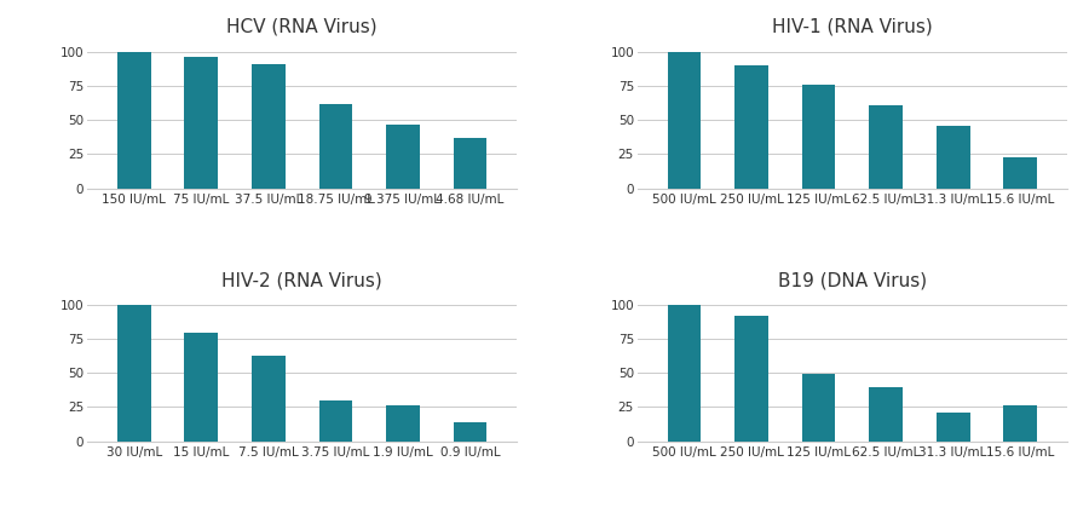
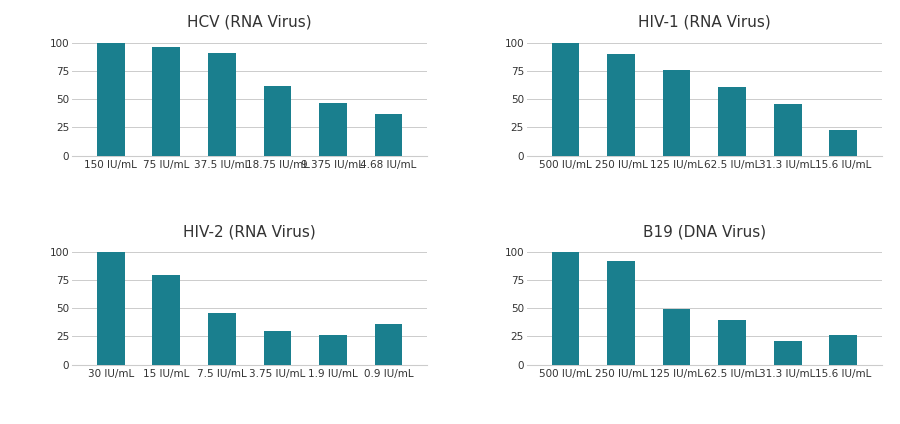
HIV-2 (RNA Virus)/7.5 IU/mL: 63 -> 46
HIV-2 (RNA Virus)/0.9 IU/mL: 14 -> 36
